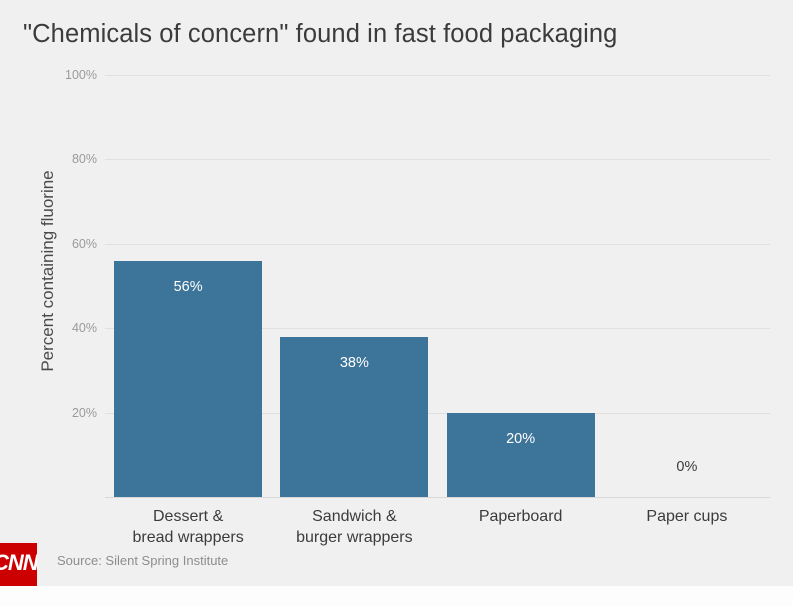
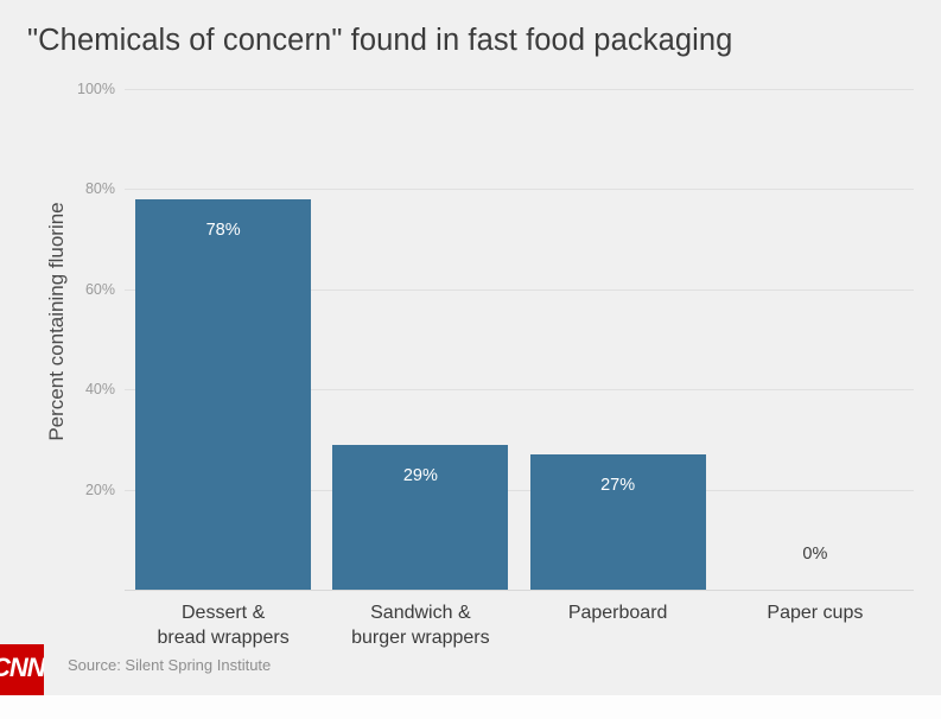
Dessert & bread wrappers: 56% -> 78%
Sandwich & burger wrappers: 38% -> 29%
Paperboard: 20% -> 27%
